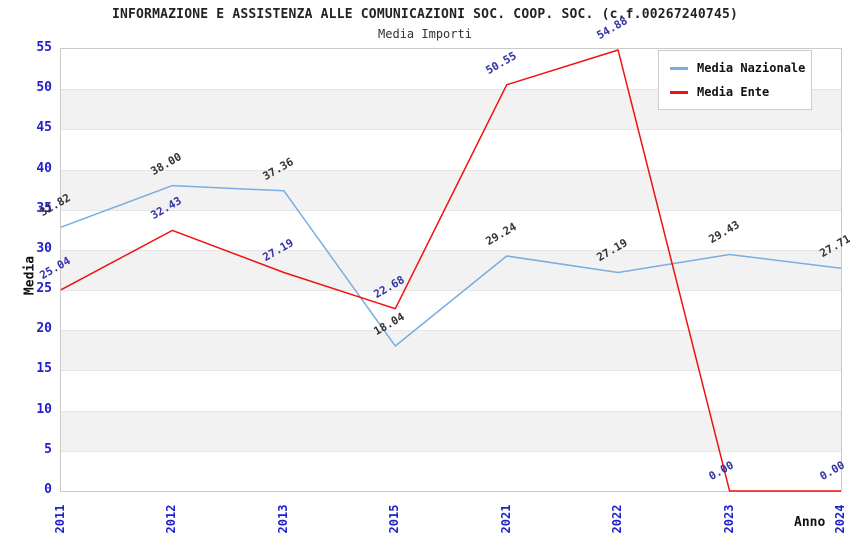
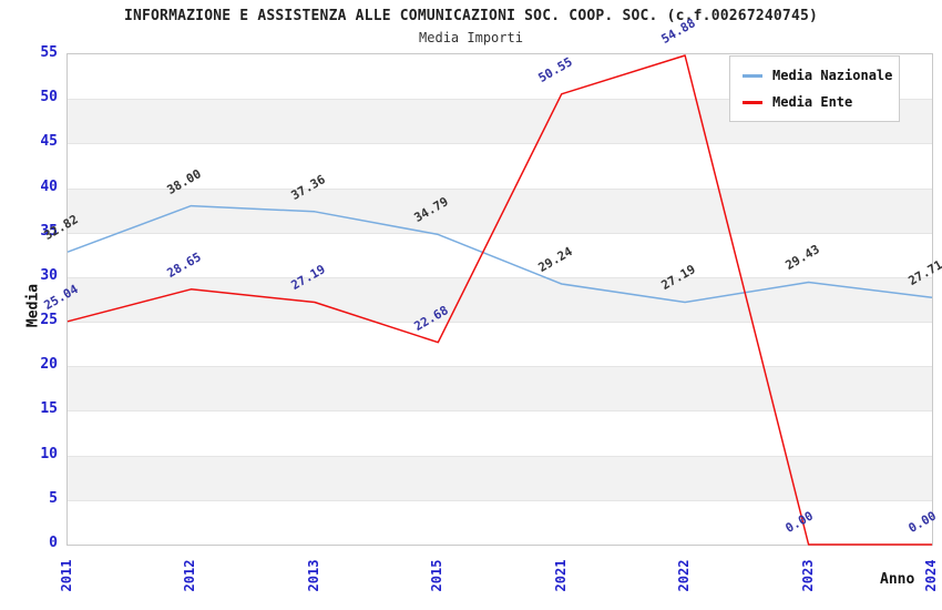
Media Ente/2012: 32.43 -> 28.65
Media Nazionale/2015: 18.04 -> 34.79
